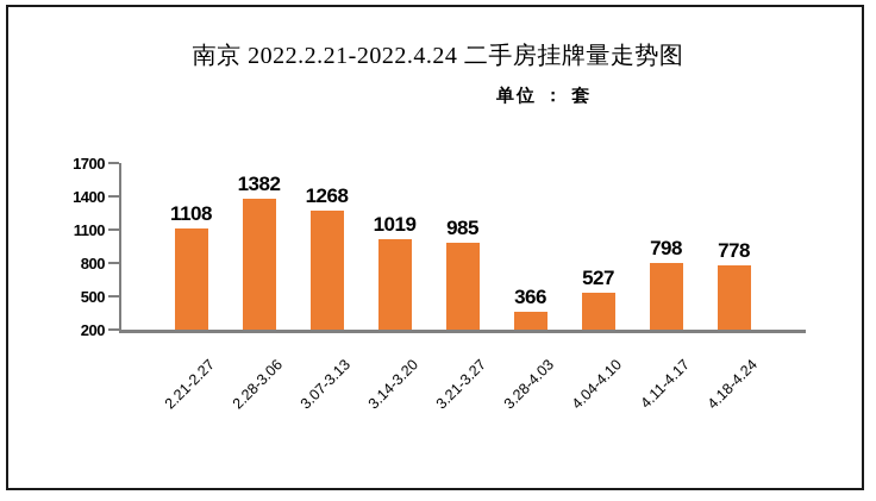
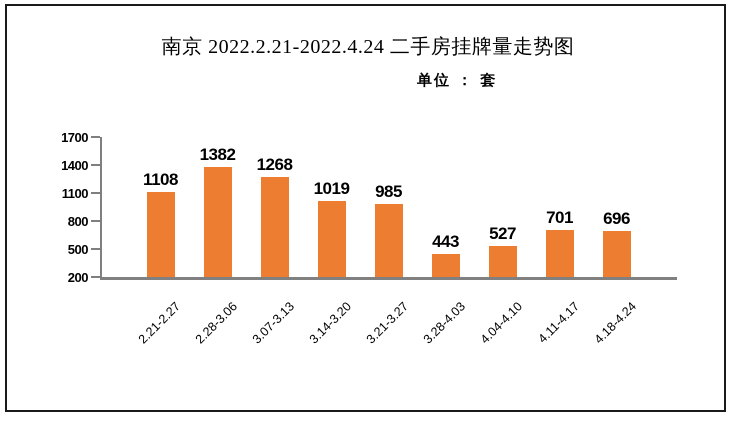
3.28-4.03: 366 -> 443
4.11-4.17: 798 -> 701
4.18-4.24: 778 -> 696
